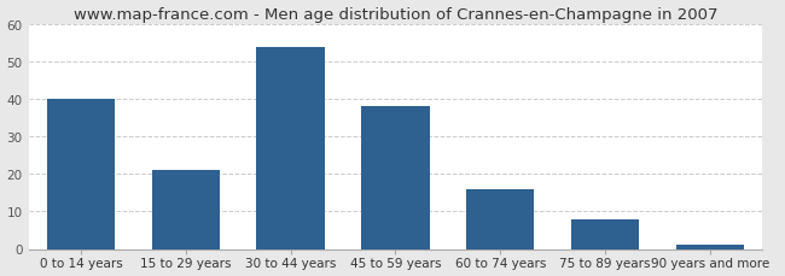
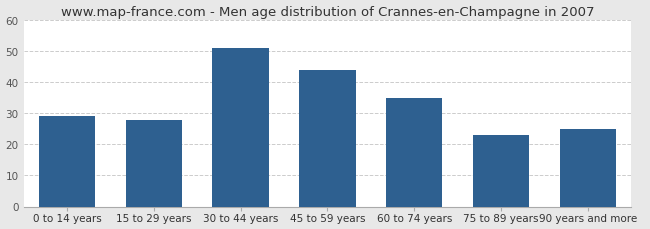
0 to 14 years: 40 -> 29
15 to 29 years: 21 -> 28
30 to 44 years: 54 -> 51
45 to 59 years: 38 -> 44
60 to 74 years: 16 -> 35
75 to 89 years: 8 -> 23
90 years and more: 1 -> 25
